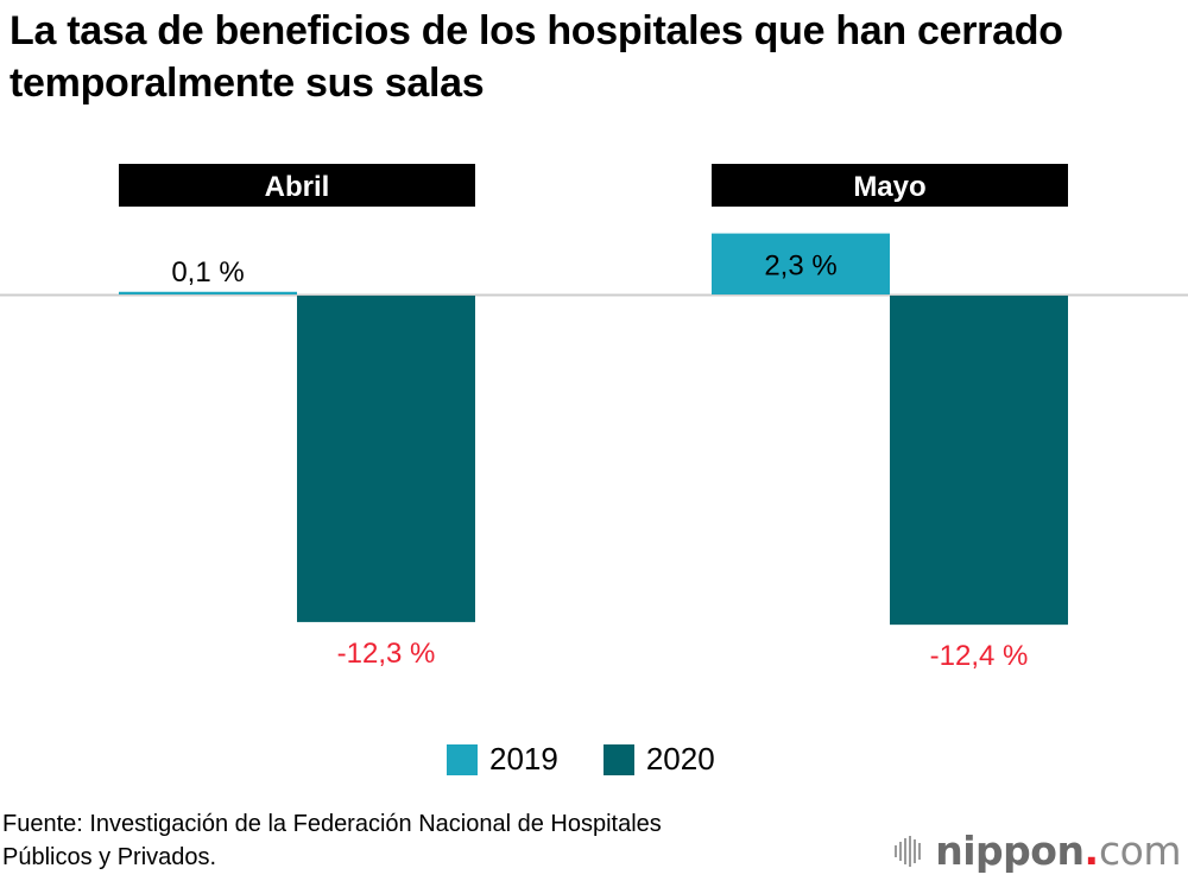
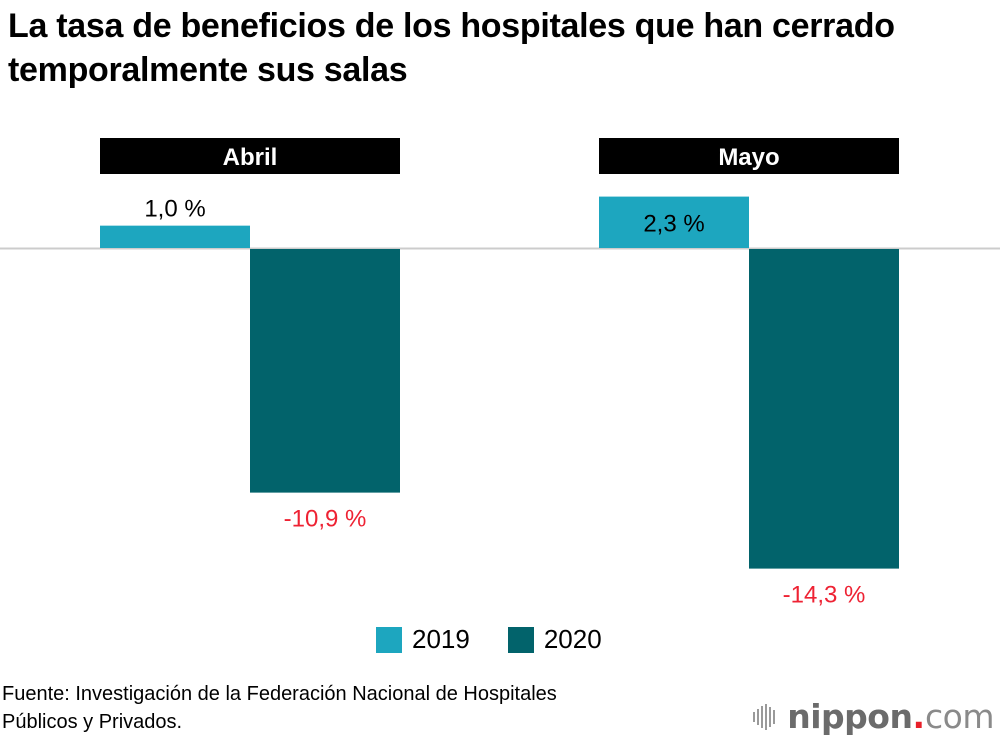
2019/Abril: 0,1 -> 1,0
2020/Abril: -12,3 -> -10,9
2020/Mayo: -12,4 -> -14,3
